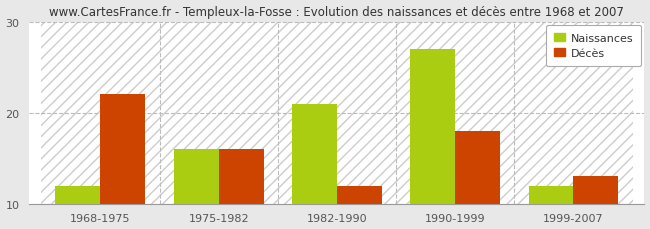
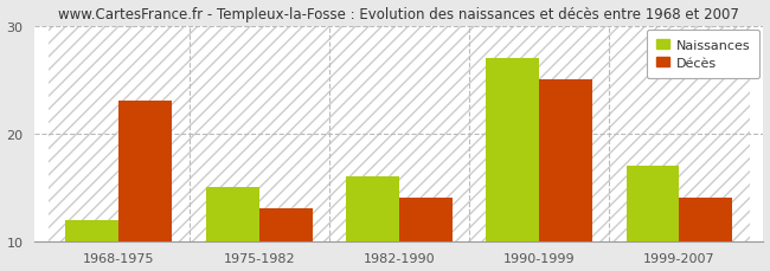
Décès/1968-1975: 22 -> 23
Naissances/1975-1982: 16 -> 15
Décès/1975-1982: 16 -> 13
Naissances/1982-1990: 21 -> 16
Décès/1982-1990: 12 -> 14
Décès/1990-1999: 18 -> 25
Naissances/1999-2007: 12 -> 17
Décès/1999-2007: 13 -> 14
